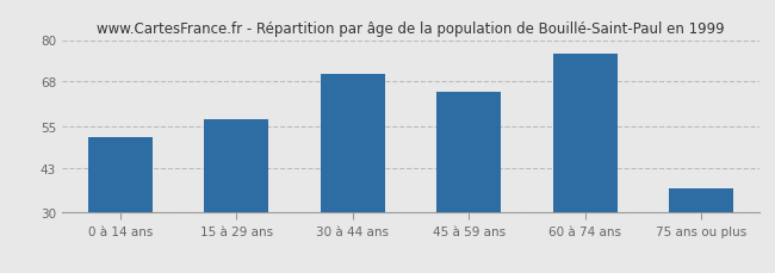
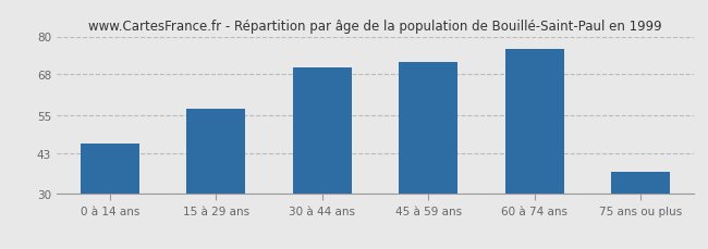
0 à 14 ans: 52 -> 46
45 à 59 ans: 65 -> 72
